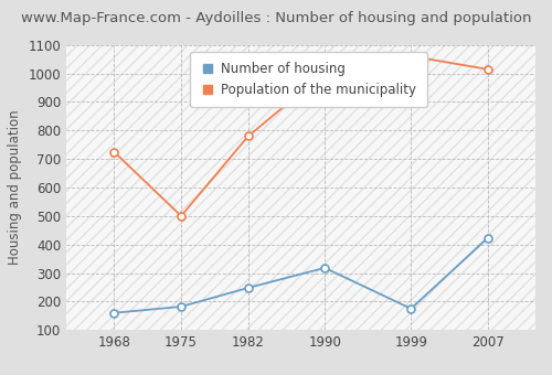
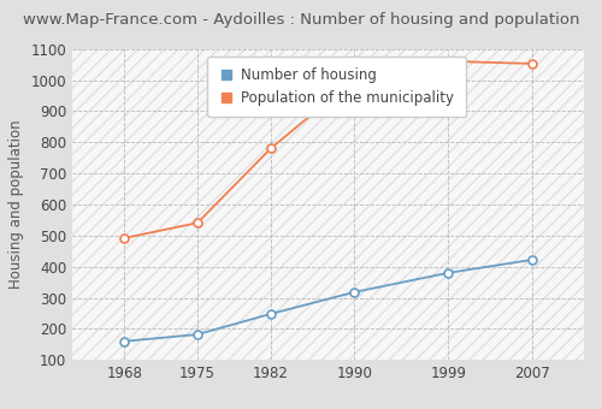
Population of the municipality/1968: 725 -> 492
Population of the municipality/1975: 500 -> 541
Number of housing/1999: 175 -> 380
Population of the municipality/2007: 1015 -> 1053
